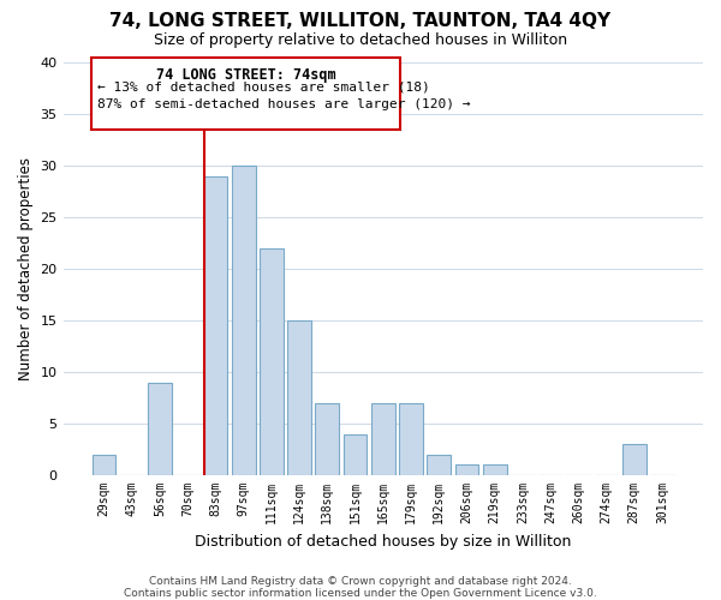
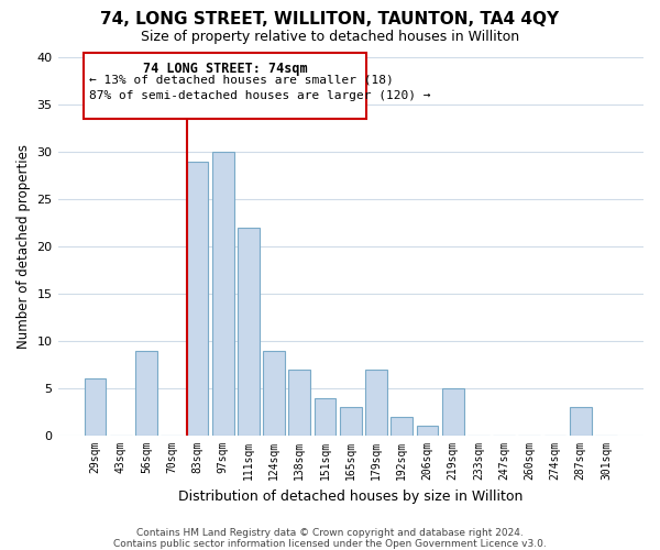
29sqm: 2 -> 6
124sqm: 15 -> 9
165sqm: 7 -> 3
219sqm: 1 -> 5
